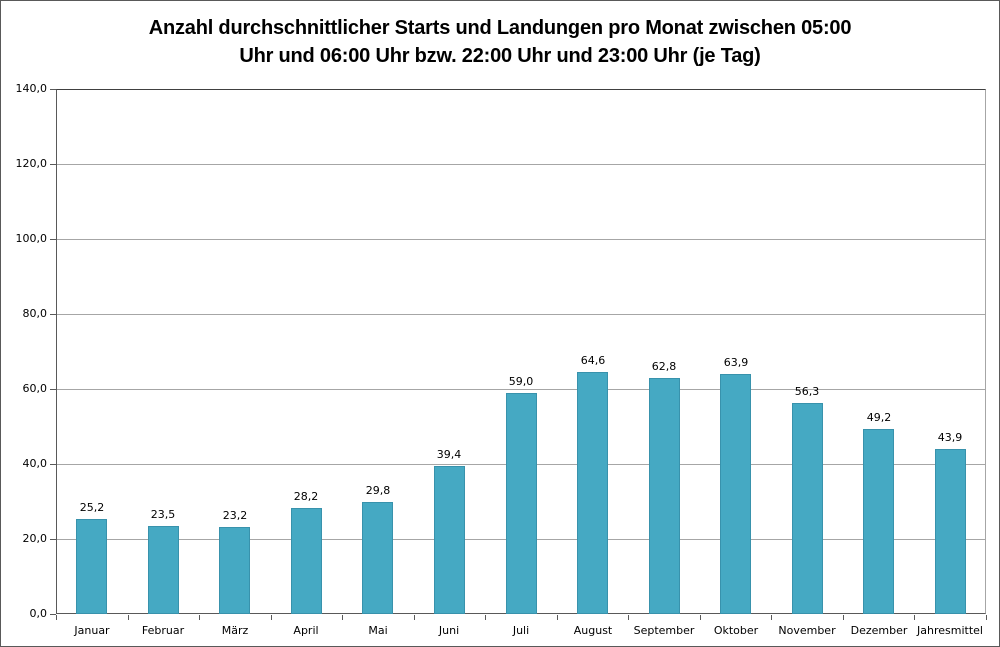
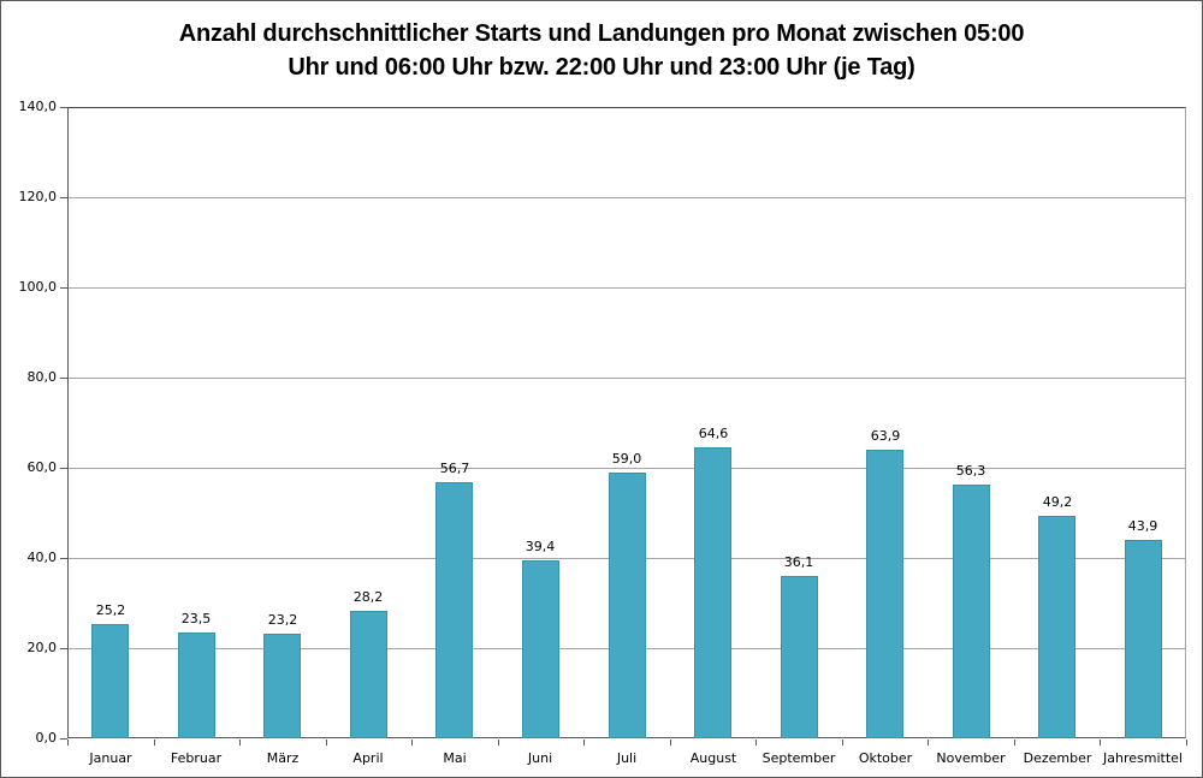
Mai: 29,8 -> 56,7
September: 62,8 -> 36,1
